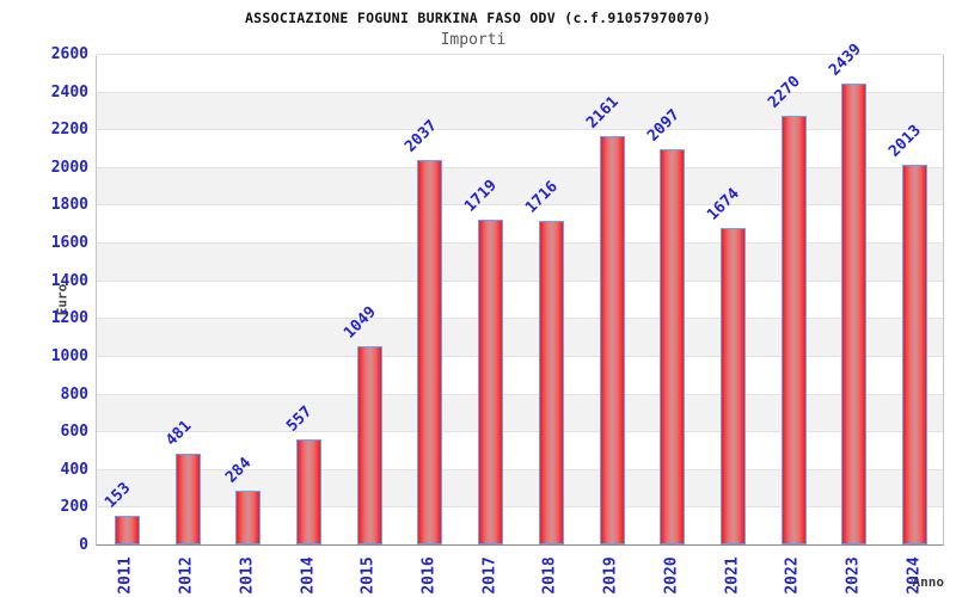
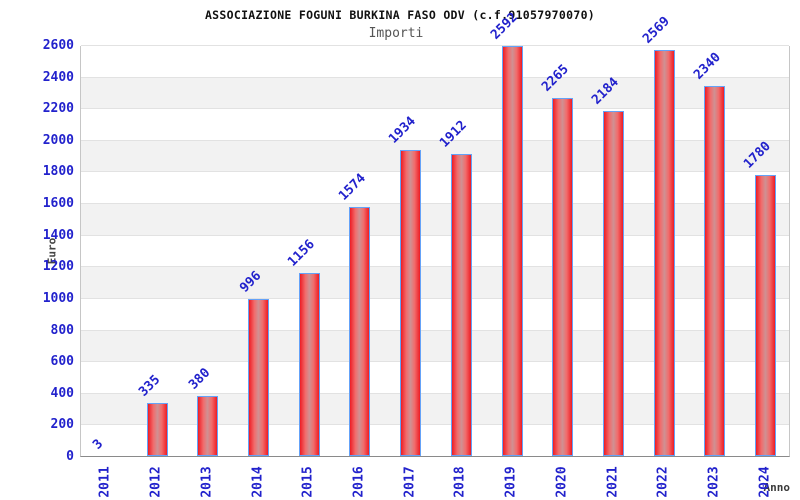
2011: 153 -> 3
2012: 481 -> 335
2013: 284 -> 380
2014: 557 -> 996
2015: 1049 -> 1156
2016: 2037 -> 1574
2017: 1719 -> 1934
2018: 1716 -> 1912
2019: 2161 -> 2592
2020: 2097 -> 2265
2021: 1674 -> 2184
2022: 2270 -> 2569
2023: 2439 -> 2340
2024: 2013 -> 1780
